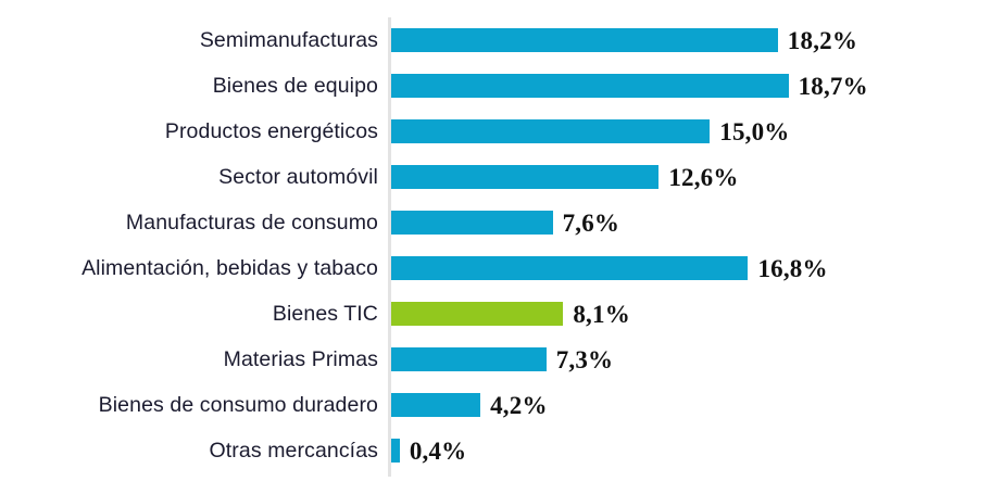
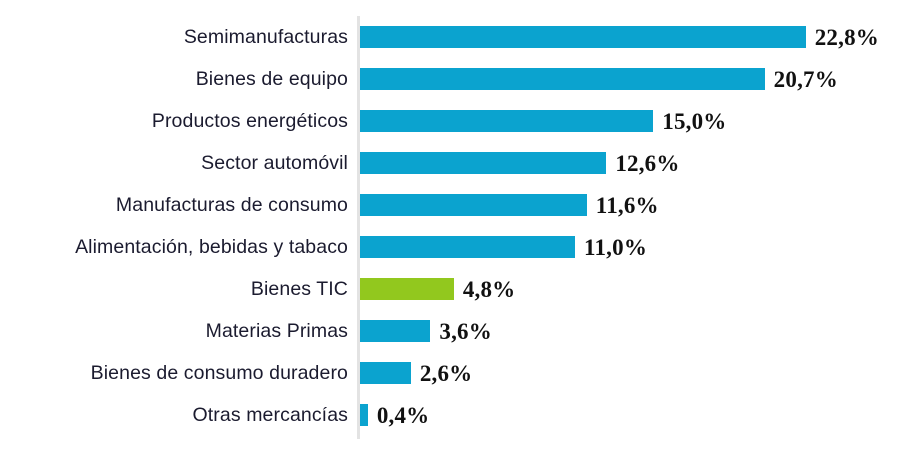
Semimanufacturas: 18,2% -> 22,8%
Bienes de equipo: 18,7% -> 20,7%
Manufacturas de consumo: 7,6% -> 11,6%
Alimentación, bebidas y tabaco: 16,8% -> 11,0%
Bienes TIC: 8,1% -> 4,8%
Materias Primas: 7,3% -> 3,6%
Bienes de consumo duradero: 4,2% -> 2,6%
